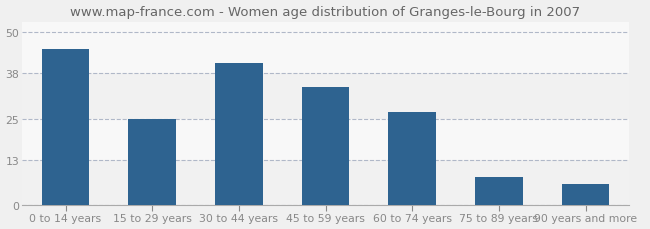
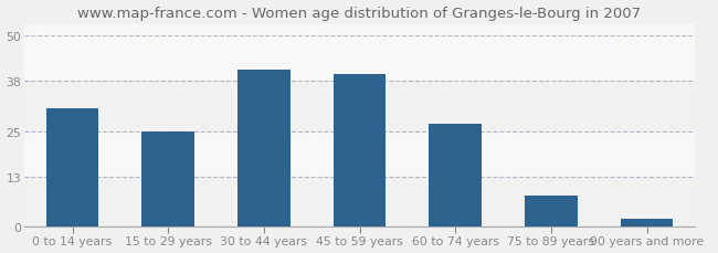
0 to 14 years: 45 -> 31
45 to 59 years: 34 -> 40
90 years and more: 6 -> 2
